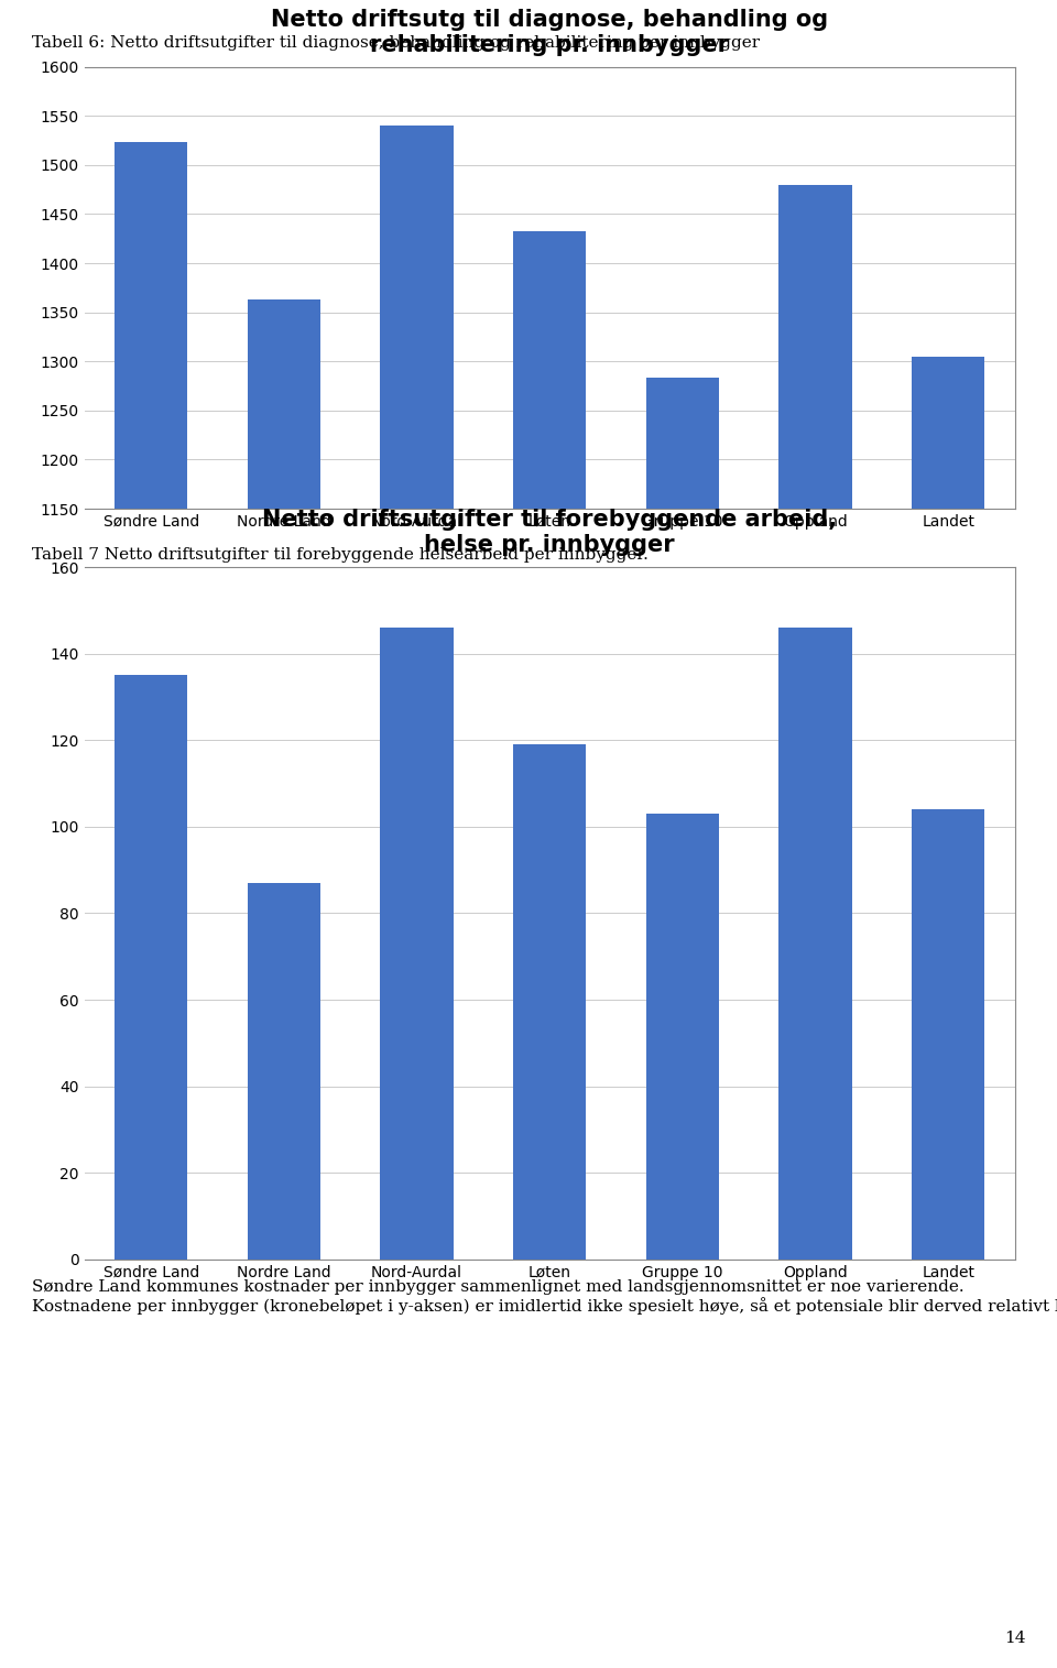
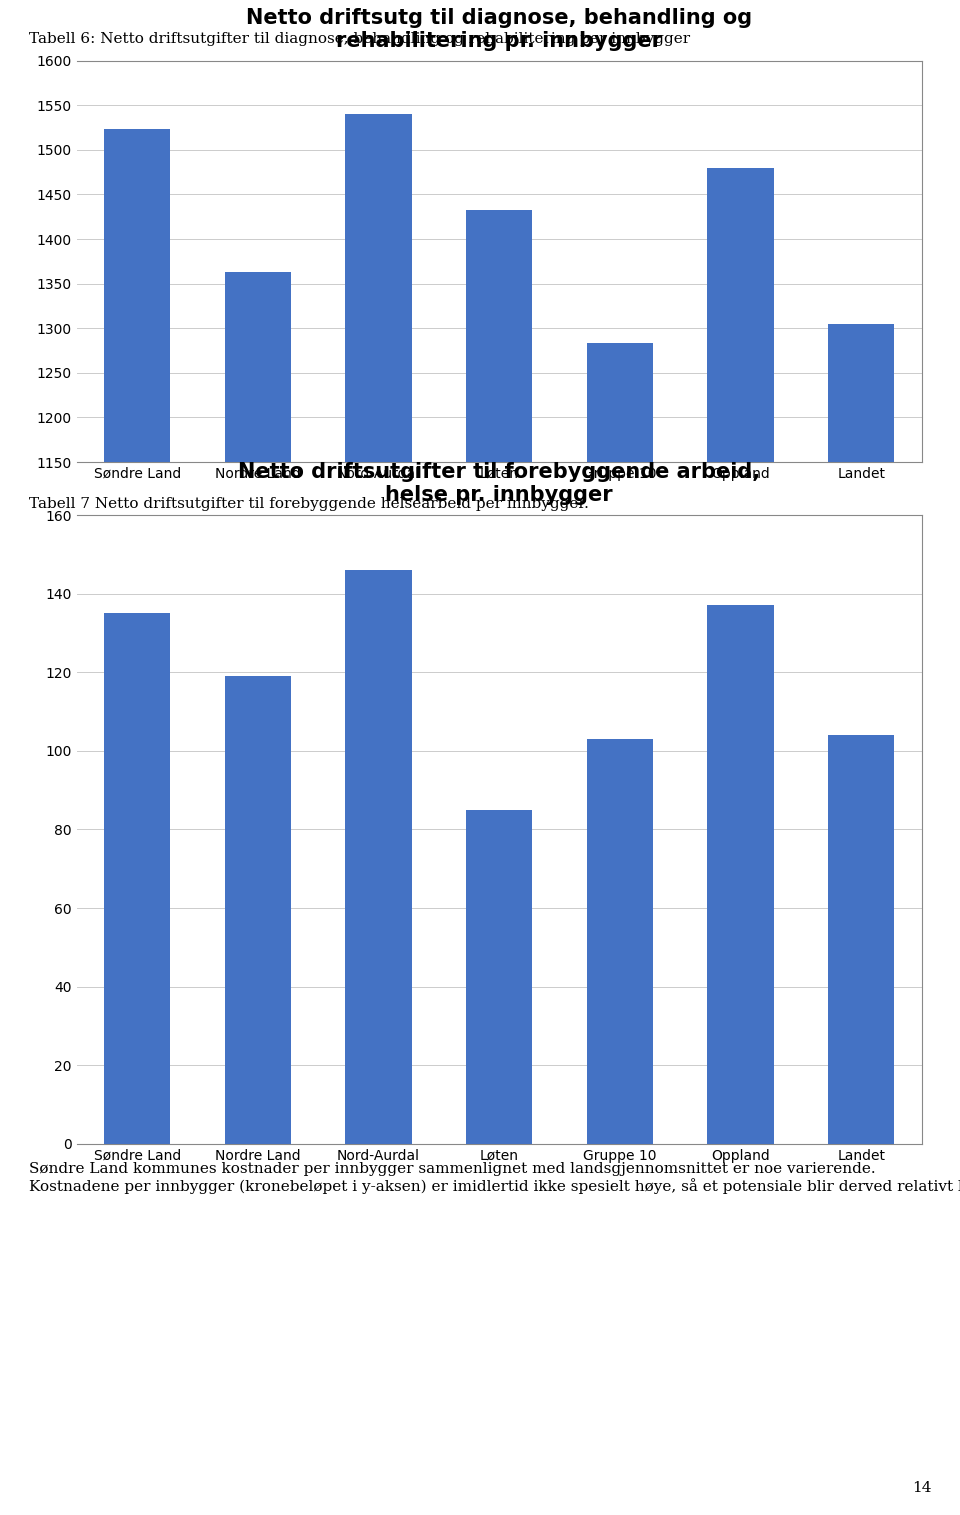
Nordre Land: 87 -> 119
Løten: 119 -> 85
Oppland: 146 -> 137
